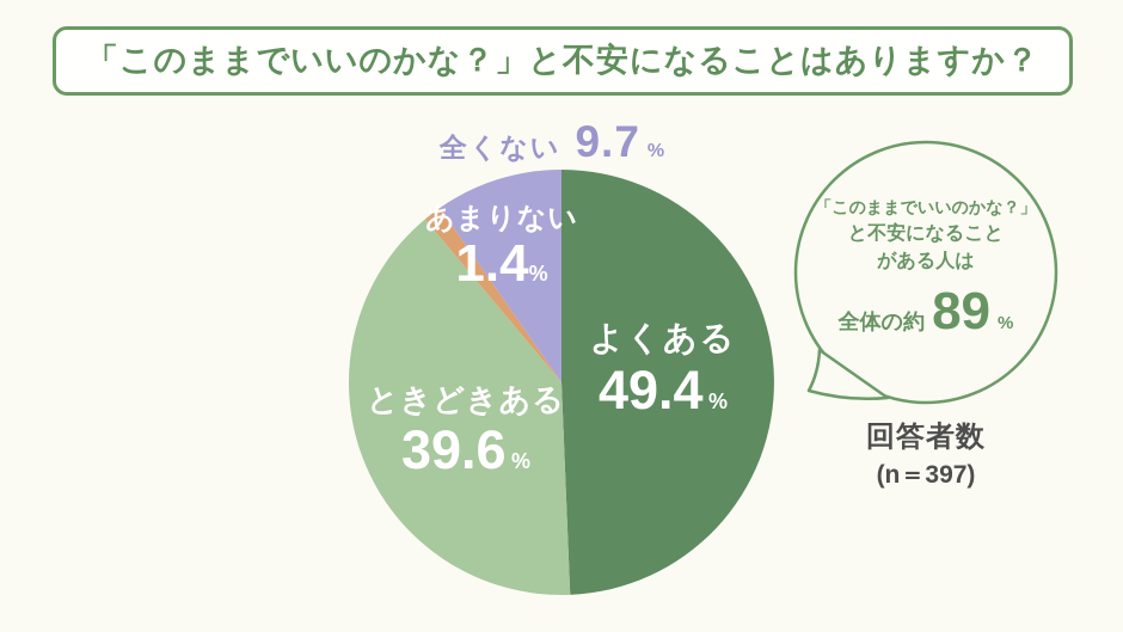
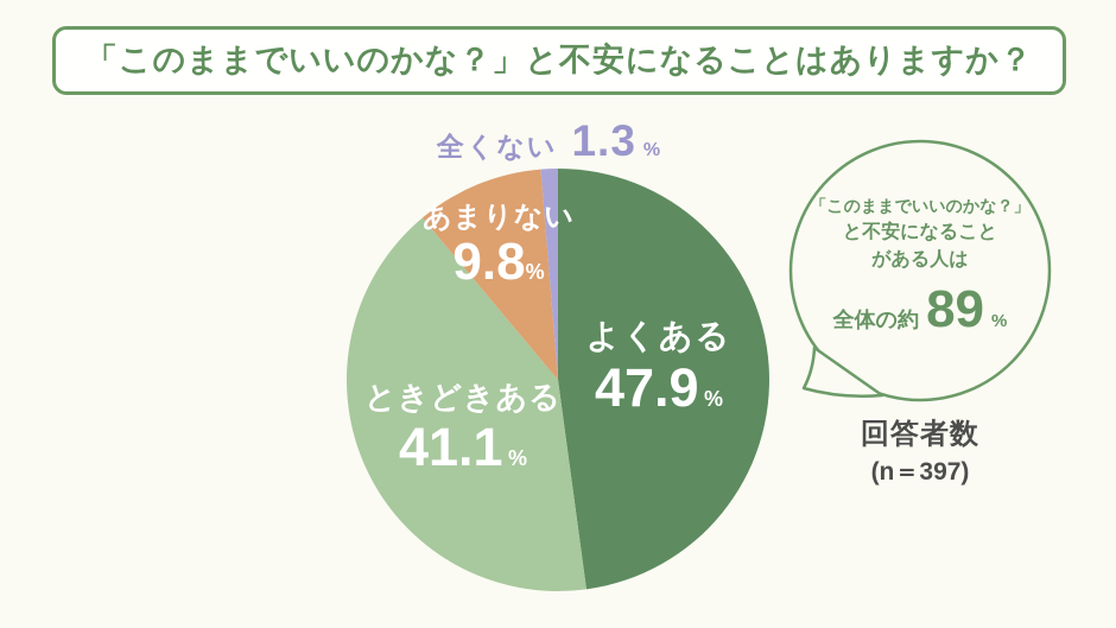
よくある: 49.4 -> 47.9
ときどきある: 39.6 -> 41.1
あまりない: 1.4 -> 9.8
全くない: 9.7 -> 1.3
